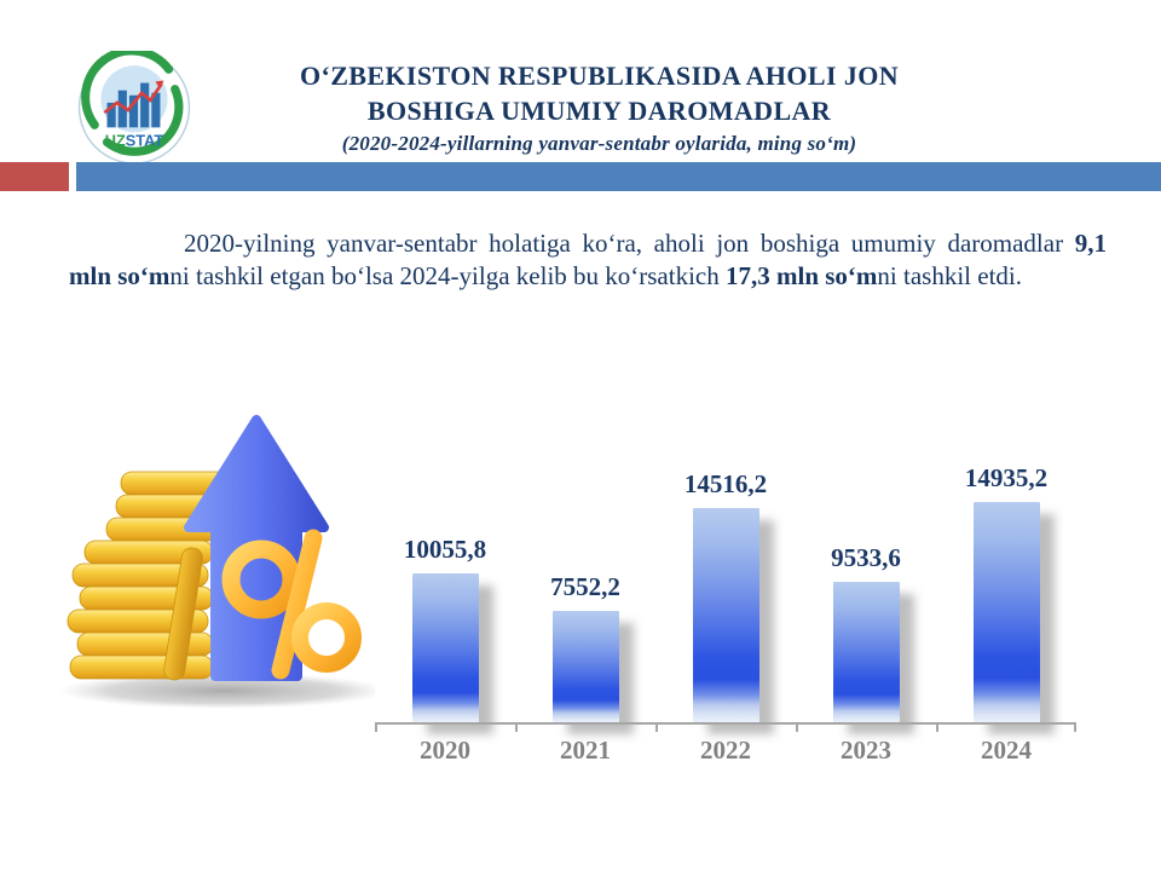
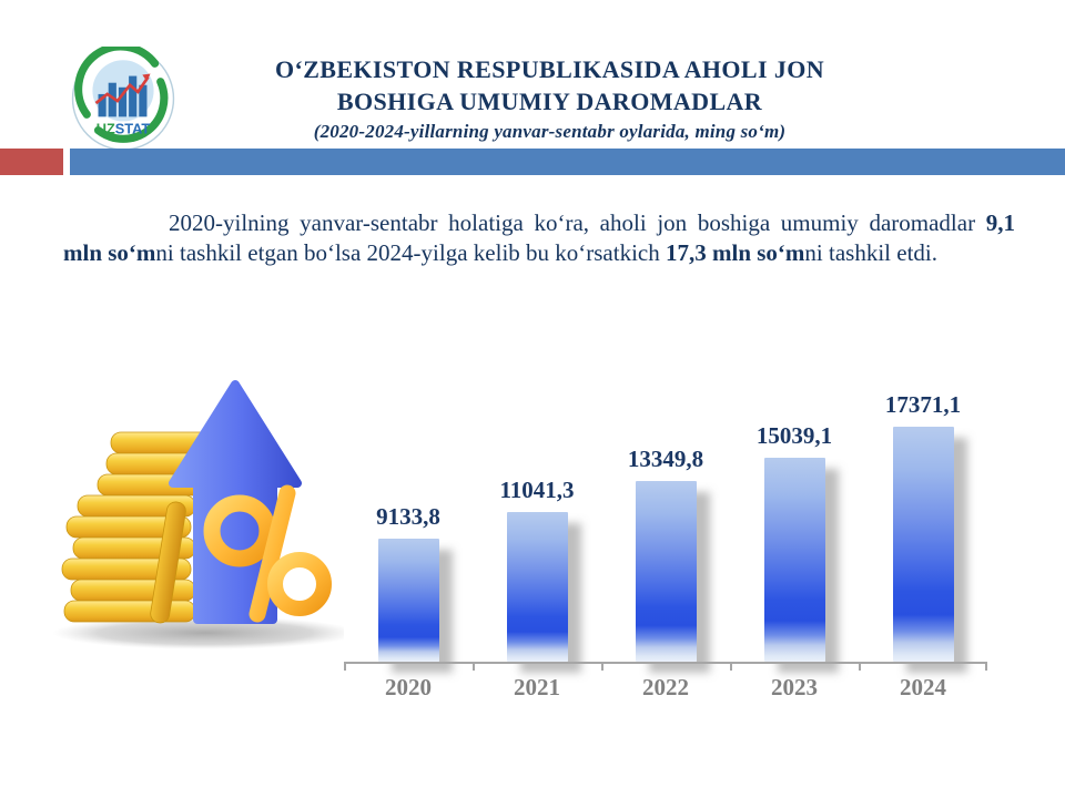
2020: 10055,8 -> 9133,8
2021: 7552,2 -> 11041,3
2022: 14516,2 -> 13349,8
2023: 9533,6 -> 15039,1
2024: 14935,2 -> 17371,1
